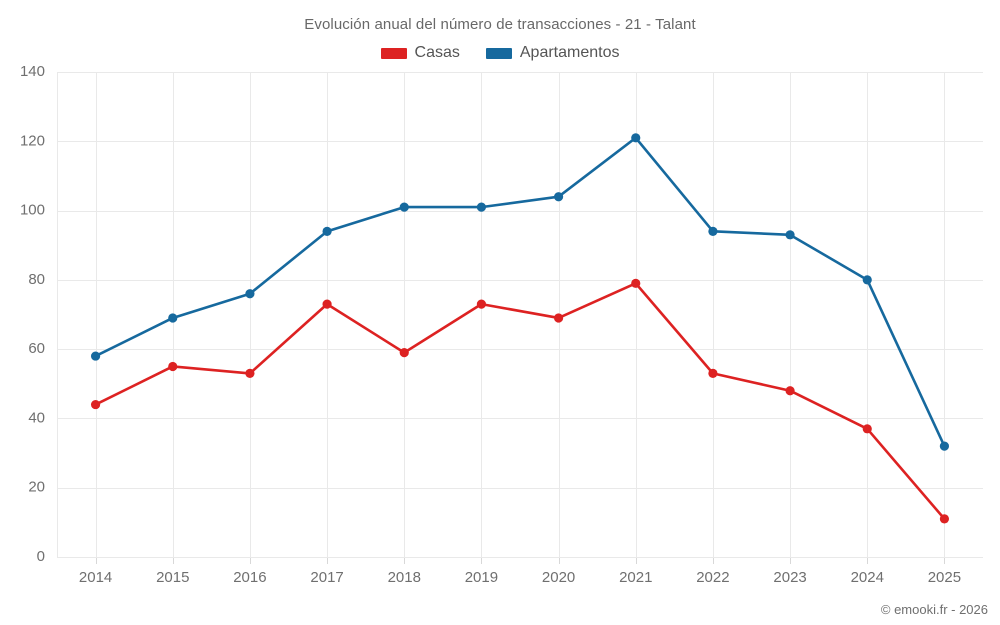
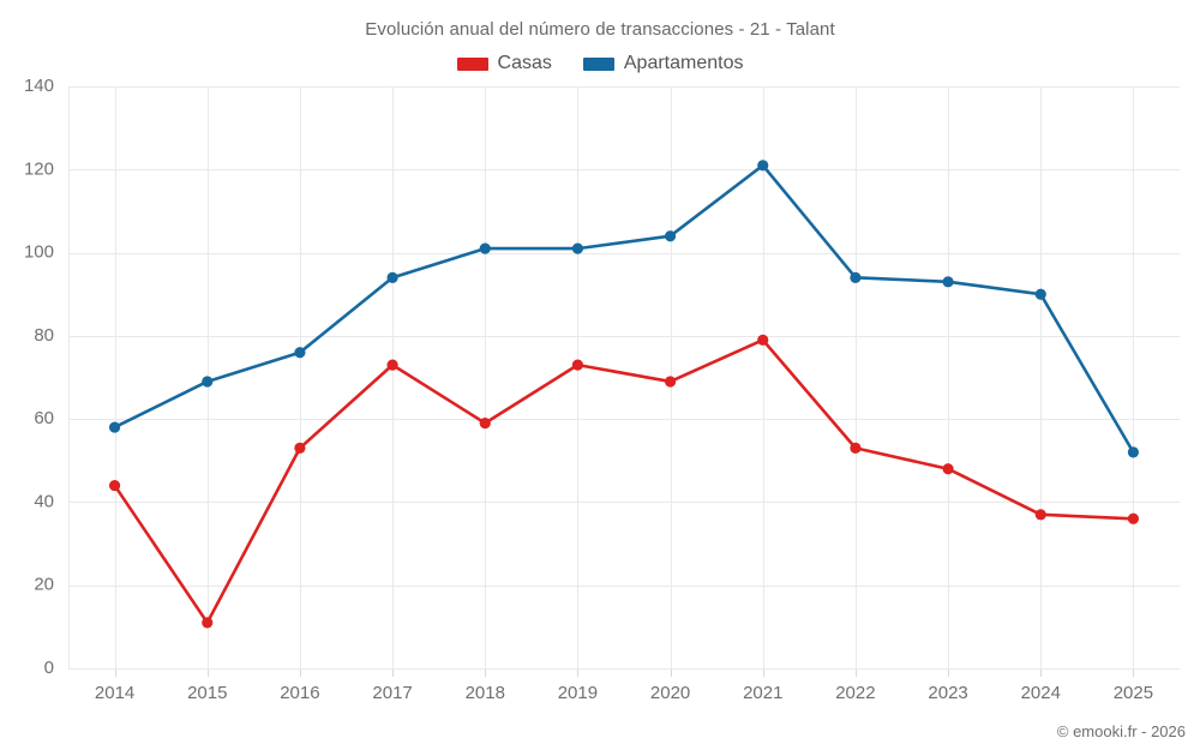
Casas/2015: 55 -> 11
Apartamentos/2024: 80 -> 90
Casas/2025: 11 -> 36
Apartamentos/2025: 32 -> 52
